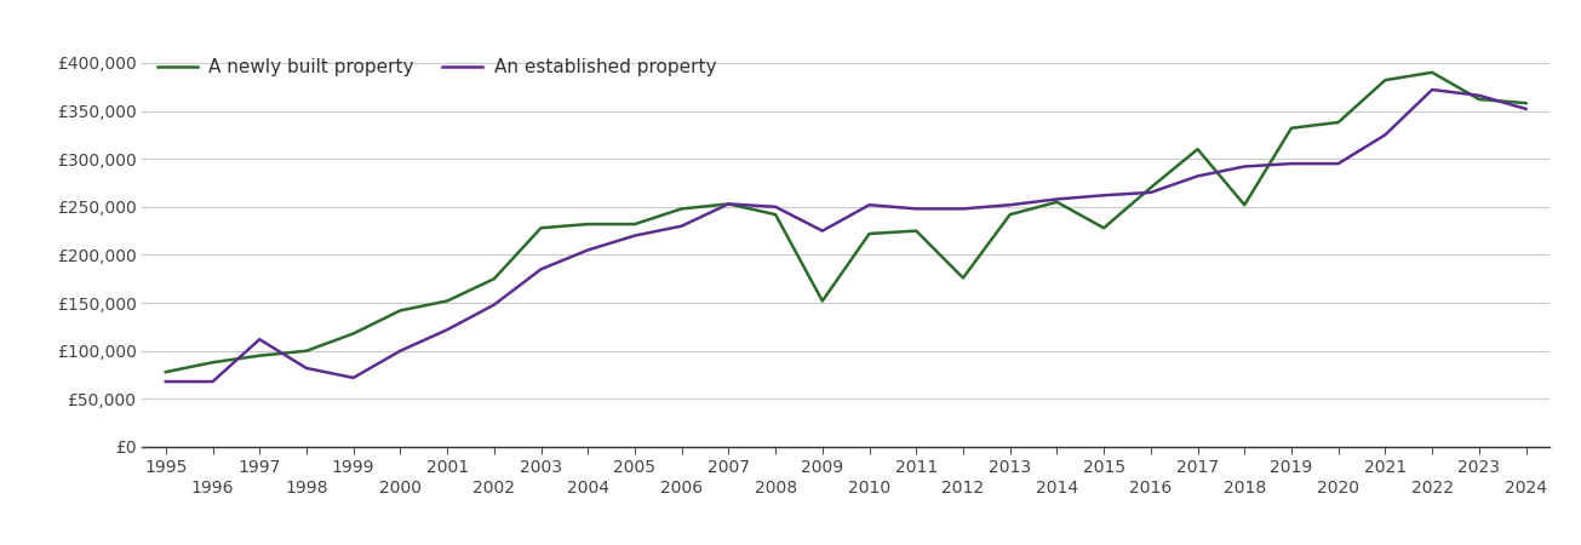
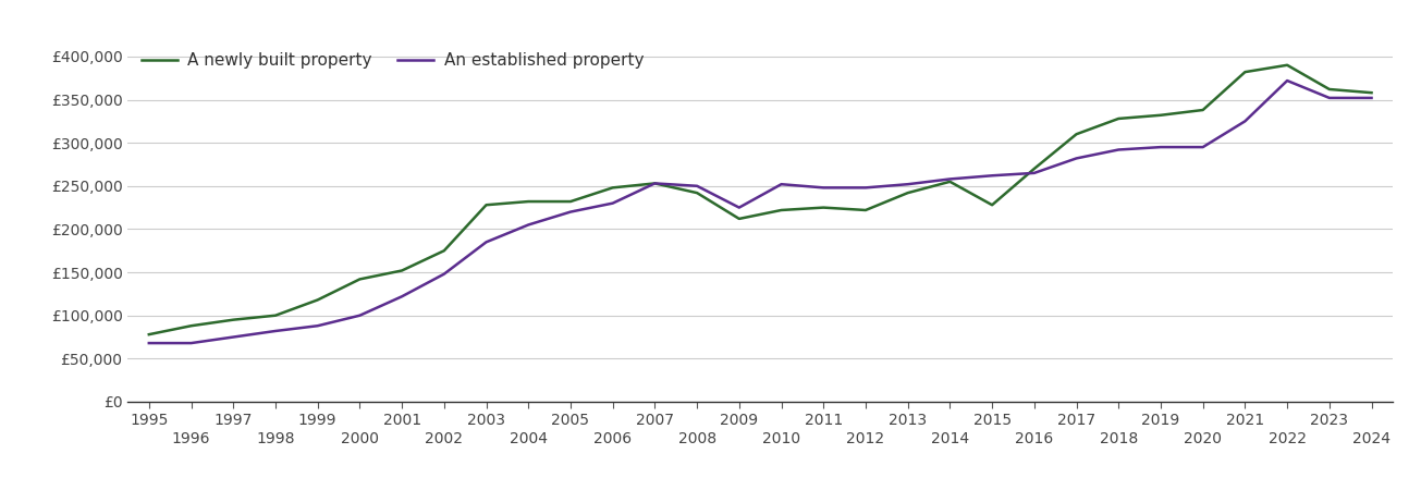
An established property/1997: £112,000 -> £75,000
An established property/1999: £72,000 -> £88,000
A newly built property/2009: £152,000 -> £212,000
A newly built property/2012: £176,000 -> £222,000
A newly built property/2018: £252,000 -> £328,000
An established property/2023: £366,000 -> £352,000
